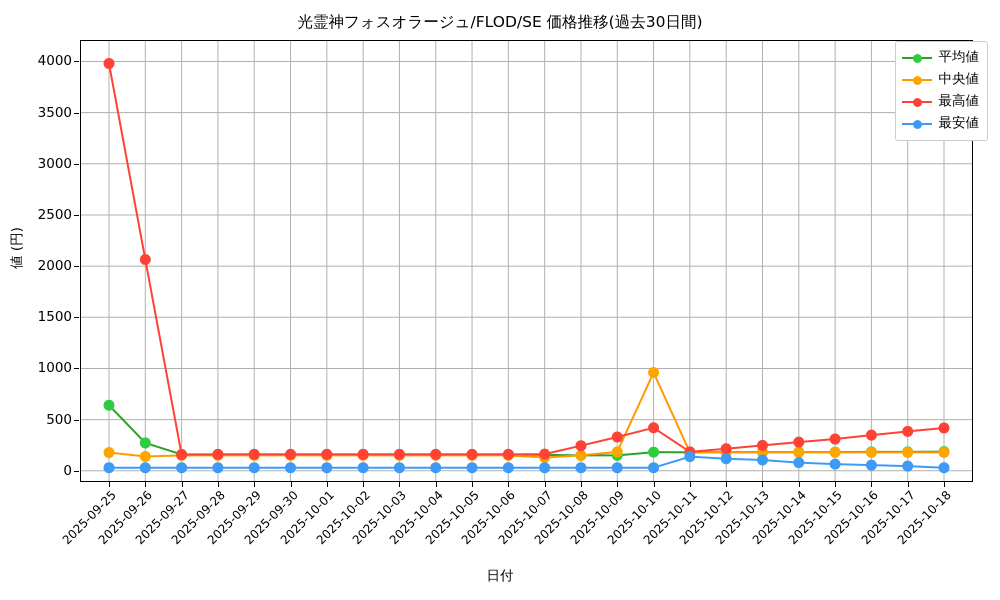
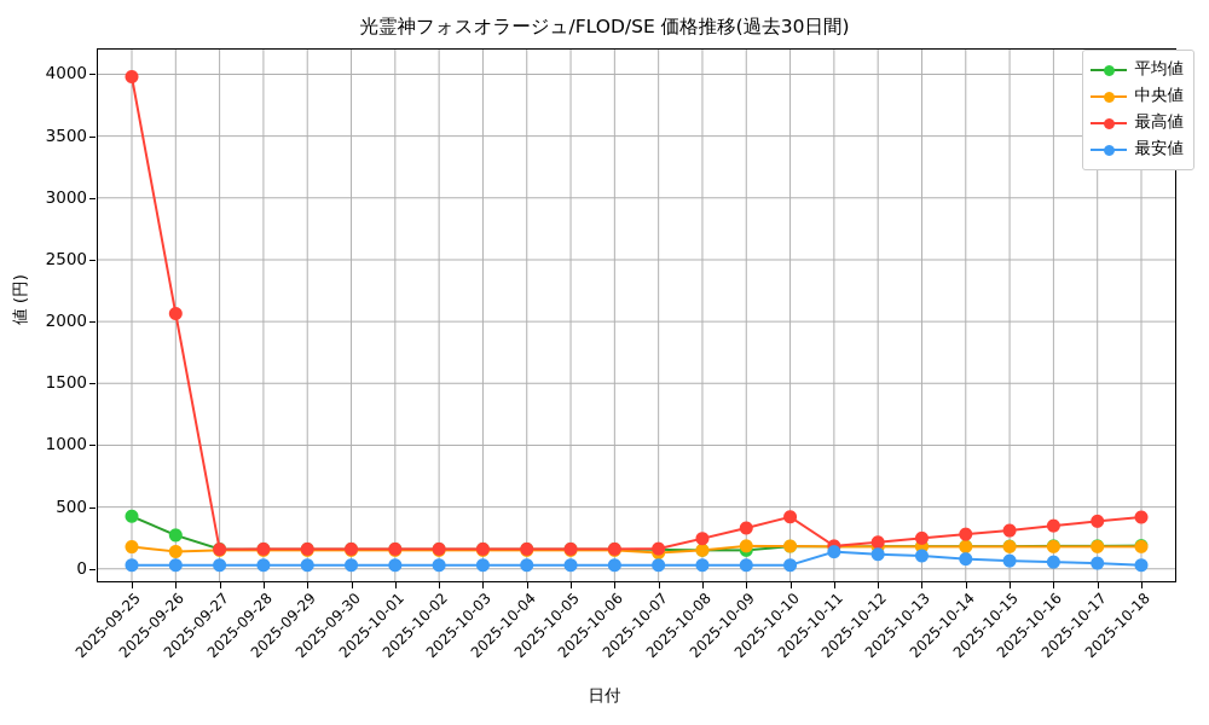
平均値/2025-09-25: 640 -> 420
中央値/2025-10-10: 960 -> 180
